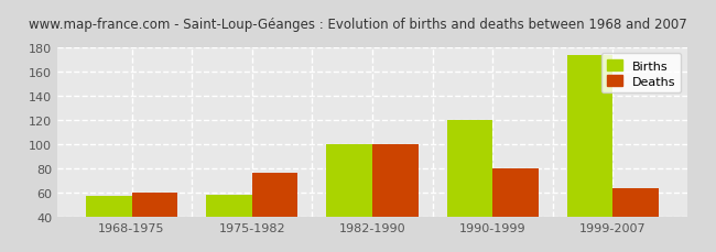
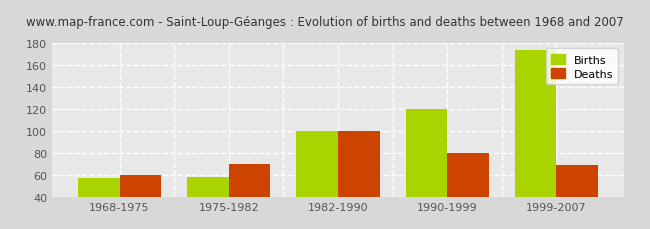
Deaths/1975-1982: 76 -> 70
Deaths/1999-2007: 63 -> 69
